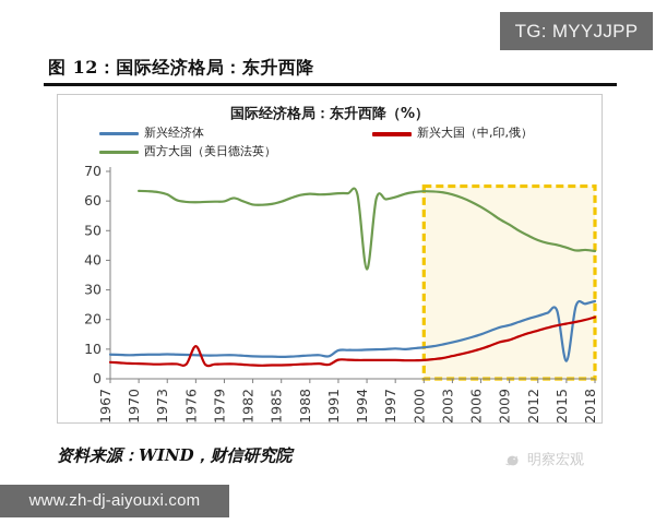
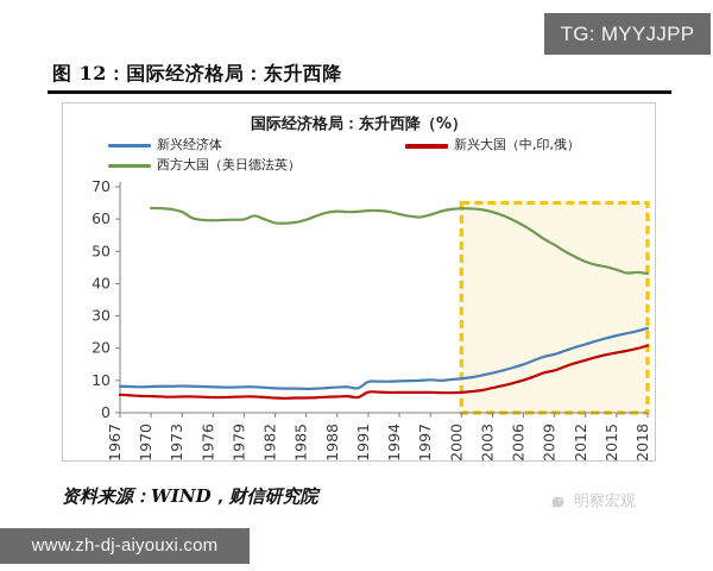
新兴大国（中,印,俄）/1976: 11 -> 5
西方大国（美日德法英）/1994: 37 -> 62
新兴经济体/2015: 6 -> 24
